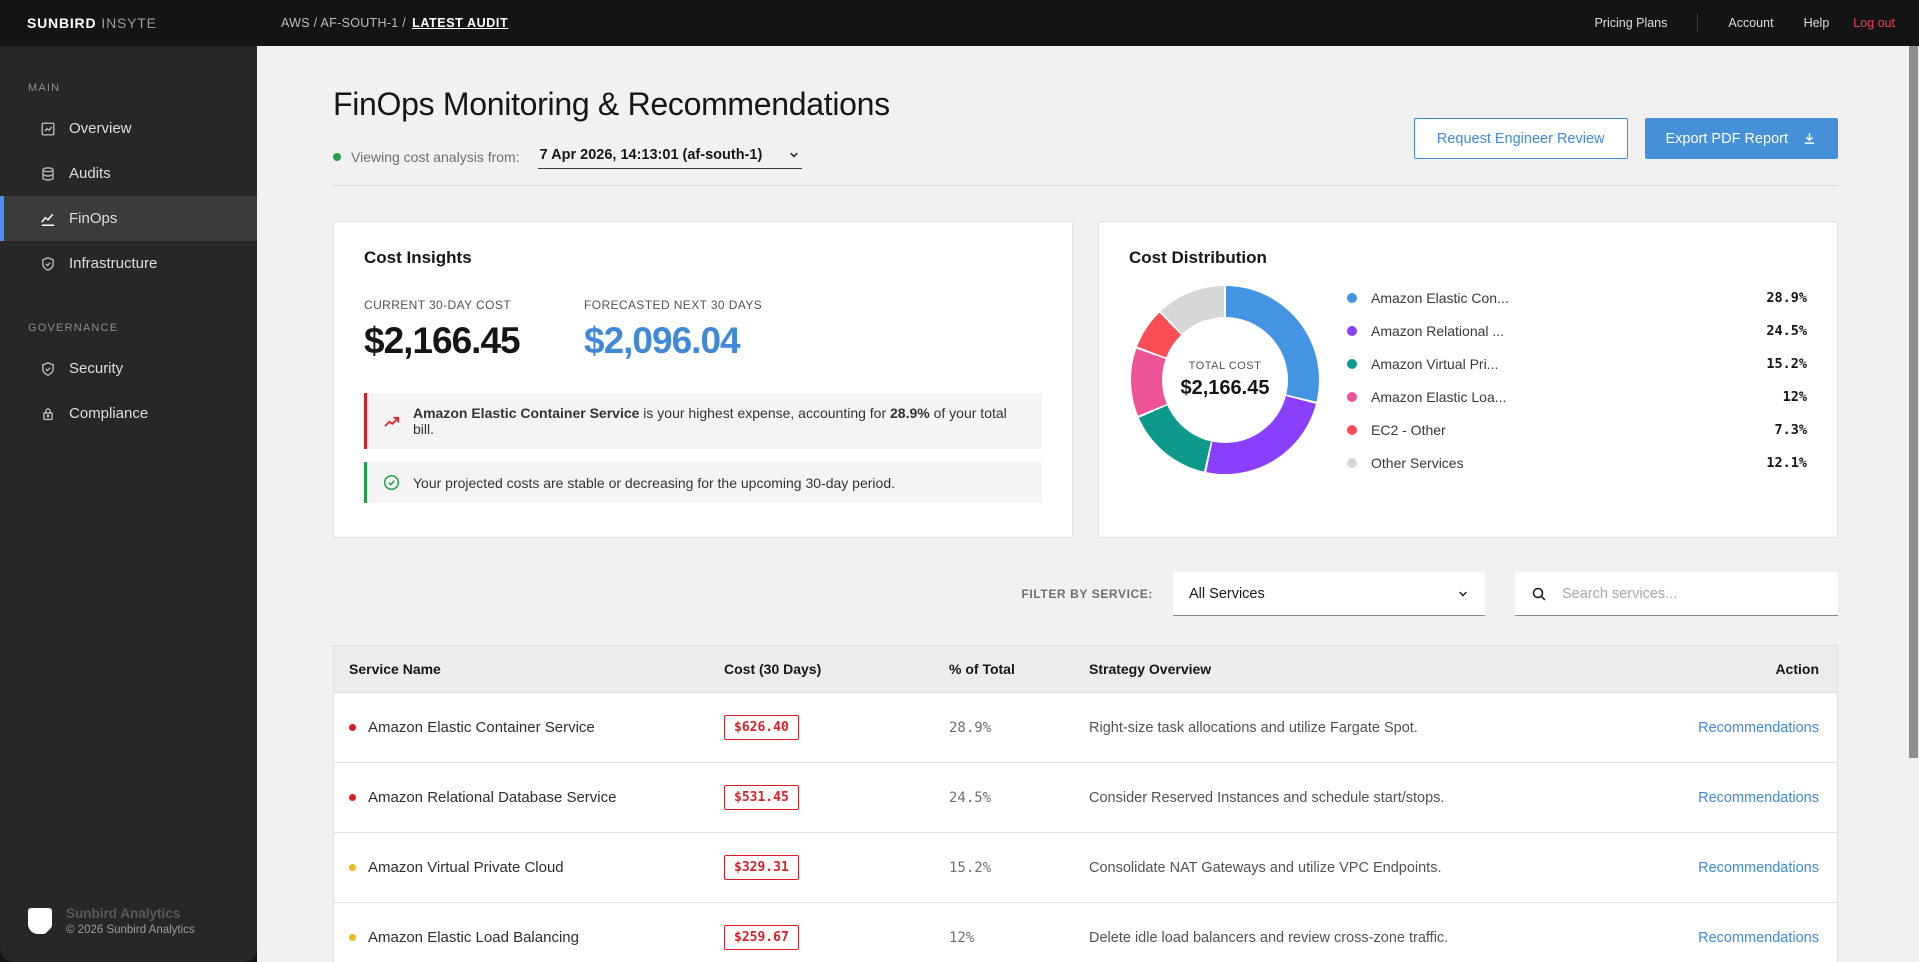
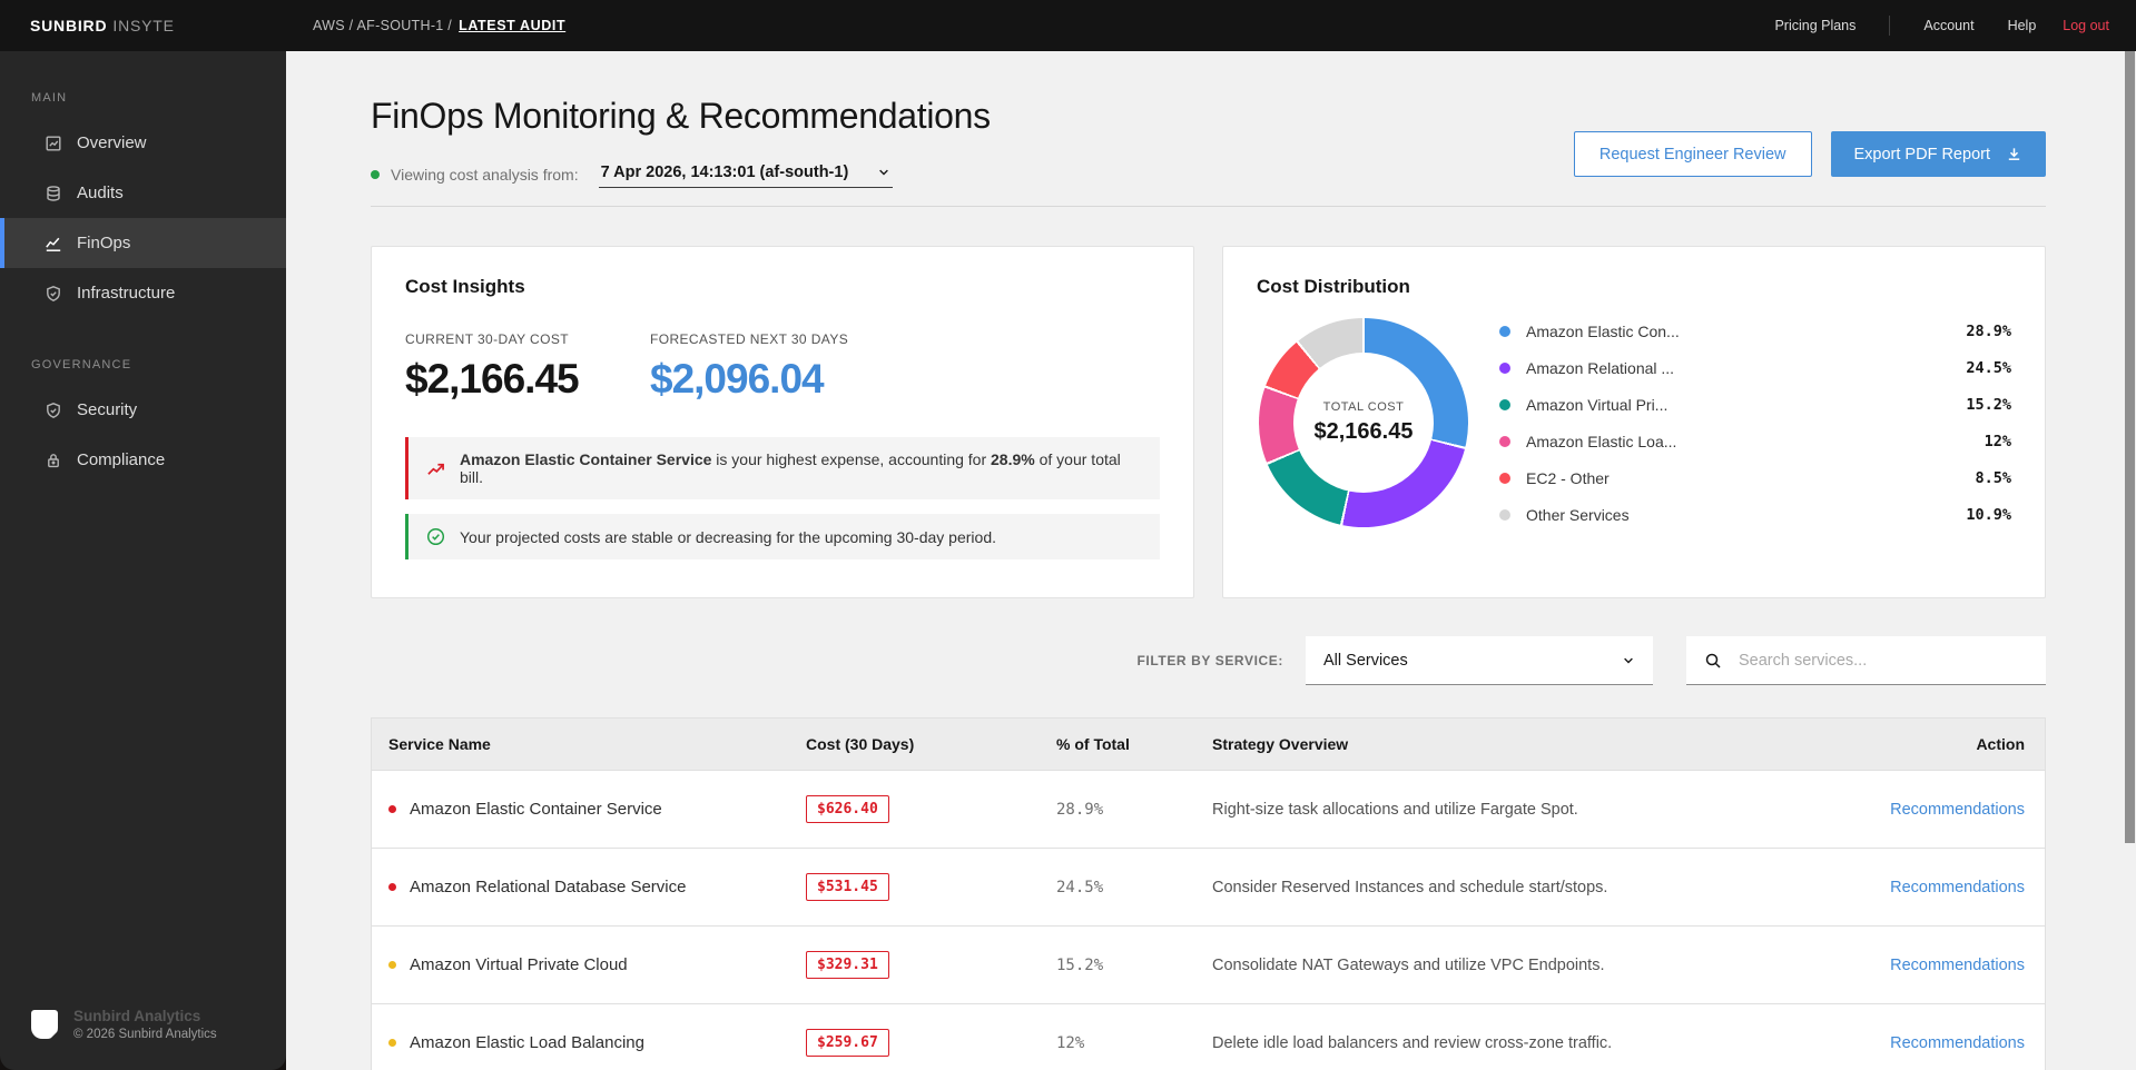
EC2 - Other: 7.3% -> 8.5%
Other Services: 12.1% -> 10.9%
